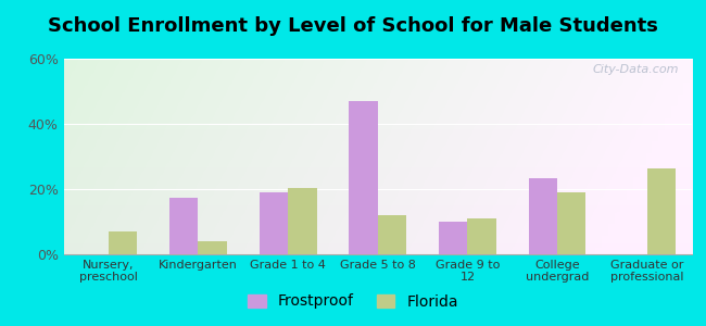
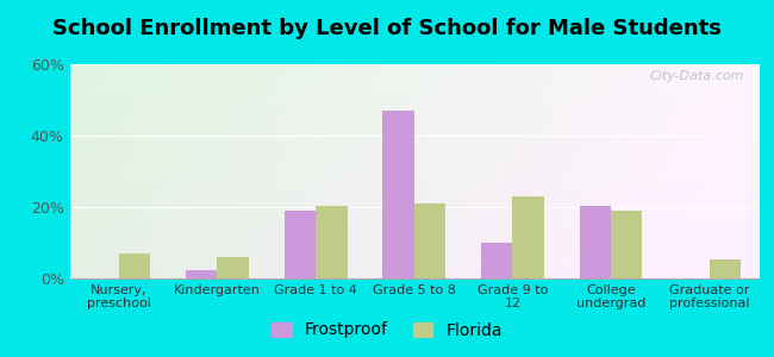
Frostproof/Kindergarten: 17.5% -> 2.5%
Florida/Kindergarten: 4.0% -> 6.0%
Florida/Grade 5 to 8: 12.0% -> 21.0%
Florida/Grade 9 to 12: 11.0% -> 23.0%
Frostproof/College undergrad: 23.5% -> 20.5%
Florida/Graduate or professional: 26.5% -> 5.5%
